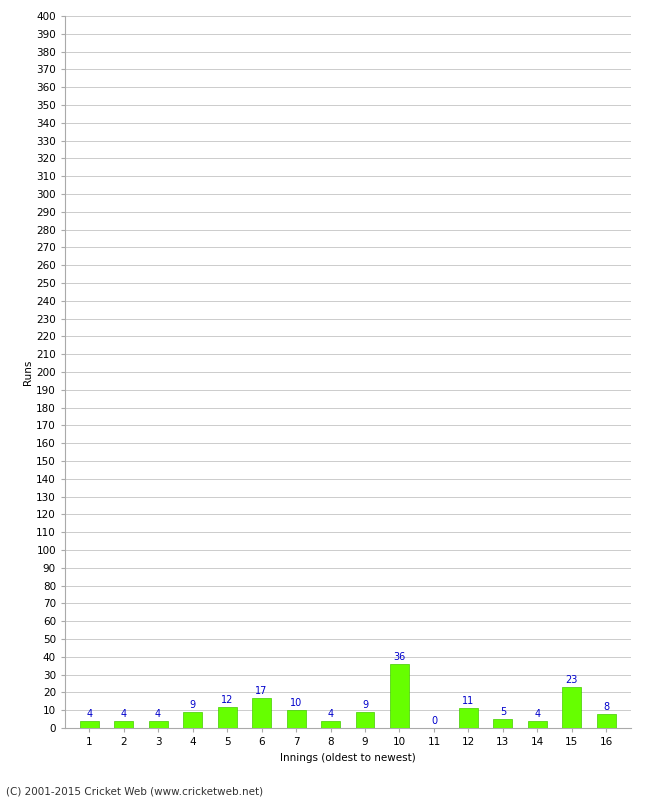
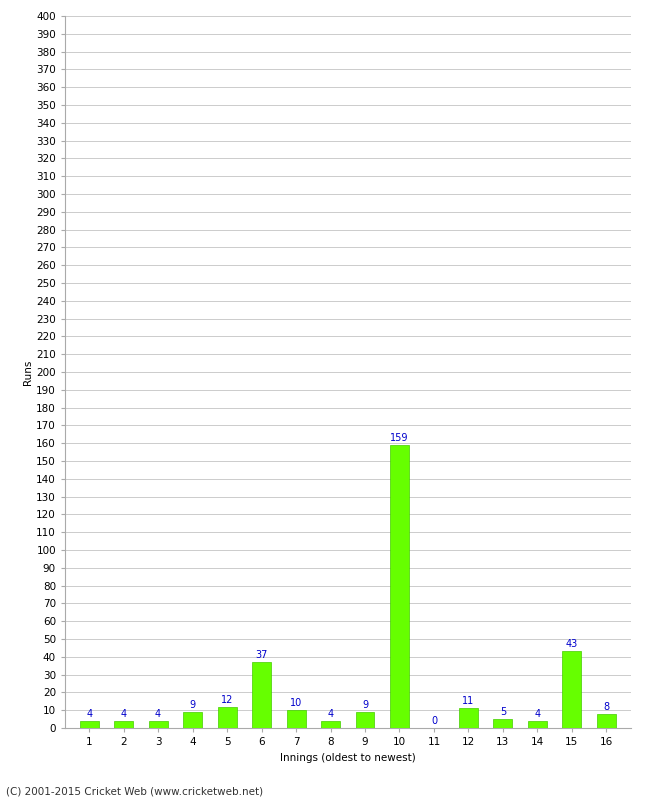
6: 17 -> 37
10: 36 -> 159
15: 23 -> 43
